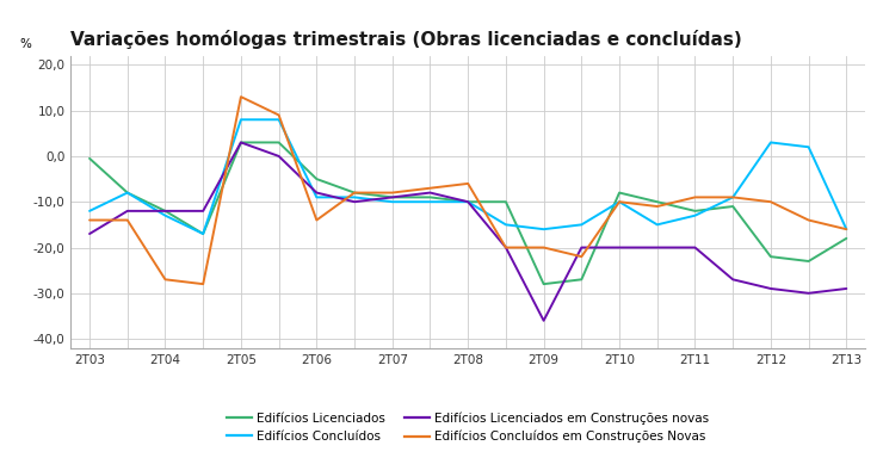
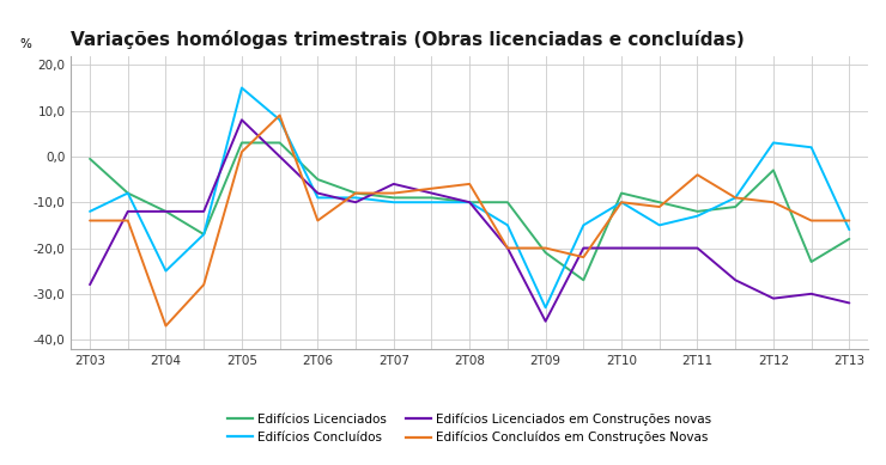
Edifícios Licenciados em Construções novas/2T03: -17 -> -28
Edifícios Concluídos/2T04: -13 -> -25
Edifícios Concluídos em Construções Novas/2T04: -27 -> -37
Edifícios Concluídos/2T05: 8 -> 15
Edifícios Licenciados em Construções novas/2T05: 3 -> 8
Edifícios Concluídos em Construções Novas/2T05: 13 -> 1
Edifícios Licenciados em Construções novas/2T07: -9 -> -6
Edifícios Licenciados/2T09: -28,0 -> -21,0
Edifícios Concluídos/2T09: -16 -> -33
Edifícios Concluídos em Construções Novas/2T11: -9 -> -4
Edifícios Licenciados/2T12: -22,0 -> -3,0
Edifícios Licenciados em Construções novas/2T12: -29 -> -31
Edifícios Licenciados em Construções novas/2T13: -29 -> -32
Edifícios Concluídos em Construções Novas/2T13: -16 -> -14
